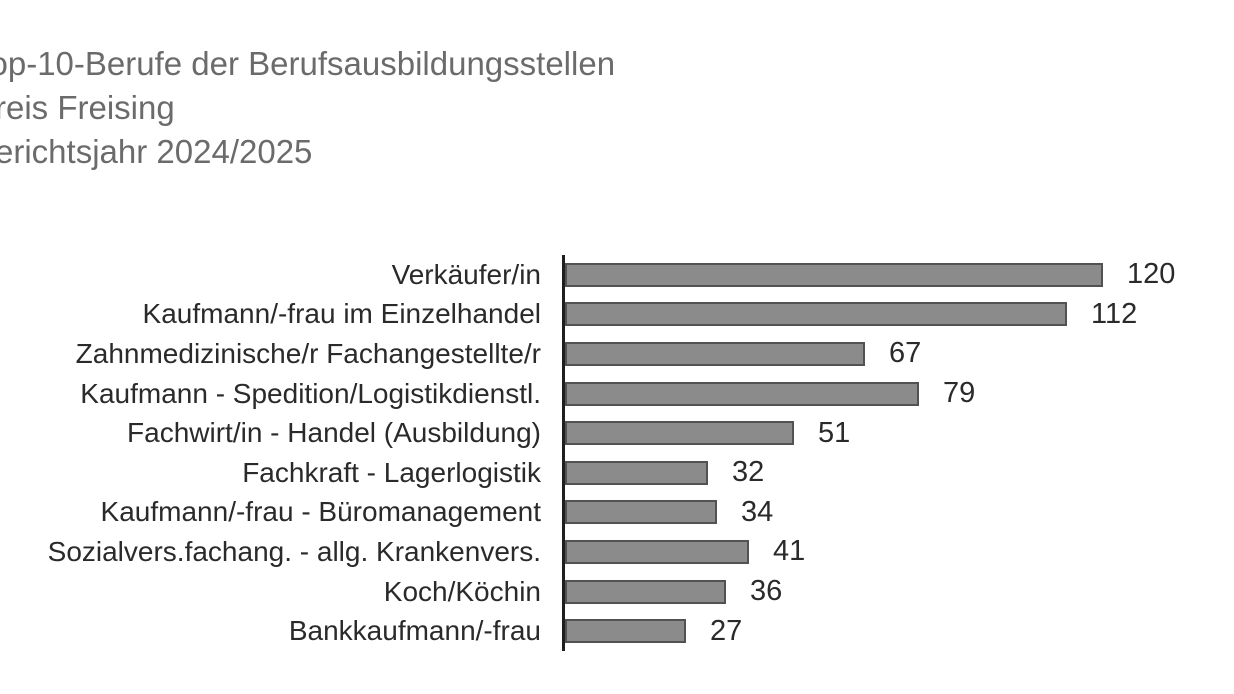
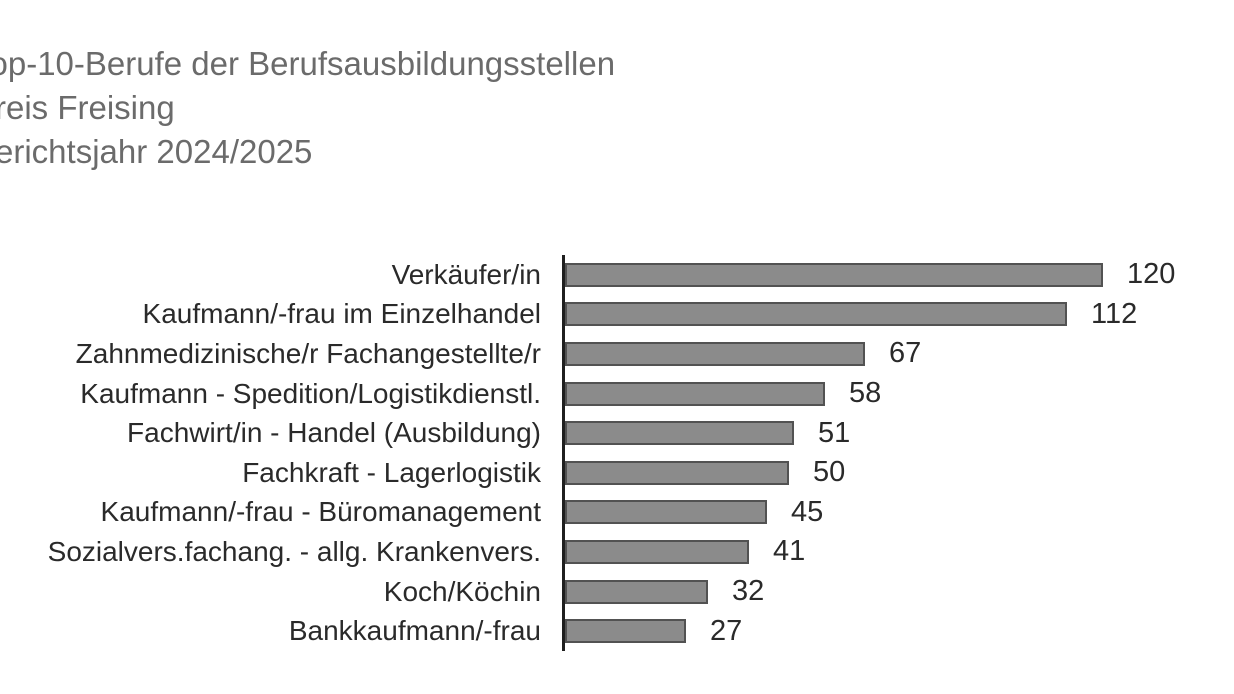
Kaufmann - Spedition/Logistikdienstl.: 79 -> 58
Fachkraft - Lagerlogistik: 32 -> 50
Kaufmann/-frau - Büromanagement: 34 -> 45
Koch/Köchin: 36 -> 32
